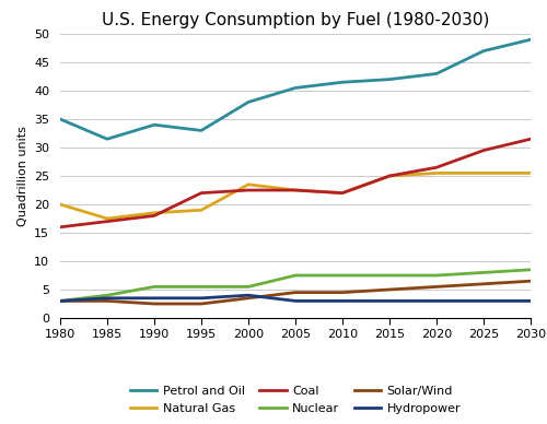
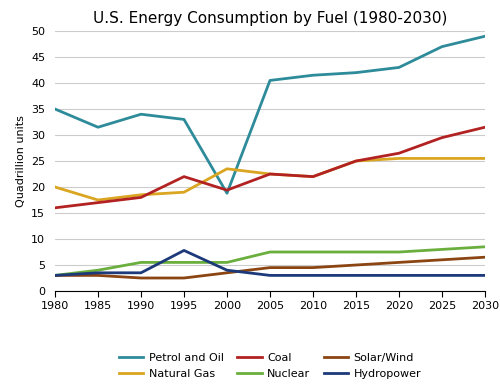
Hydropower/1995: 3.5 -> 7.8
Petrol and Oil/2000: 38.0 -> 18.8
Coal/2000: 22.5 -> 19.4
